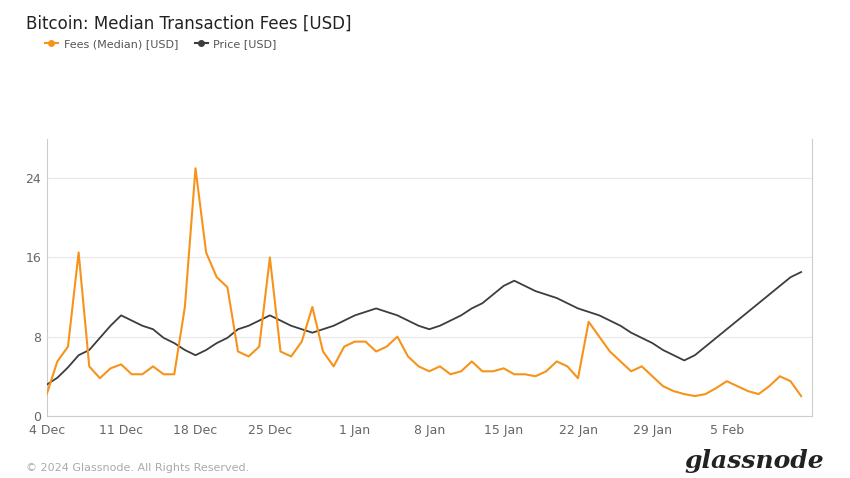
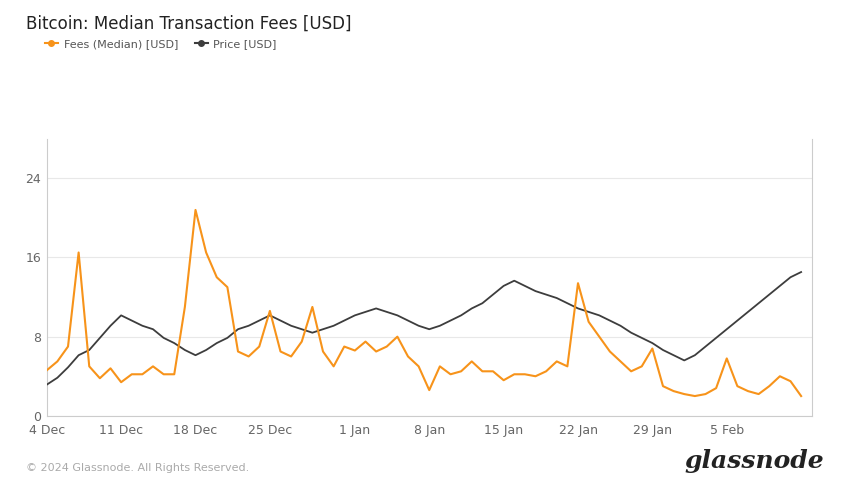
Fees (Median) [USD]/4 Dec: 2.2 -> 4.6
Fees (Median) [USD]/11 Dec: 5.2 -> 3.4
Fees (Median) [USD]/18 Dec: 25.0 -> 20.8
Fees (Median) [USD]/25 Dec: 16.0 -> 10.6
Fees (Median) [USD]/1 Jan: 7.5 -> 6.6
Fees (Median) [USD]/8 Jan: 4.5 -> 2.6
Fees (Median) [USD]/15 Jan: 4.8 -> 3.6
Fees (Median) [USD]/22 Jan: 3.8 -> 13.4
Fees (Median) [USD]/29 Jan: 4.0 -> 6.8
Fees (Median) [USD]/5 Feb: 3.5 -> 5.8
